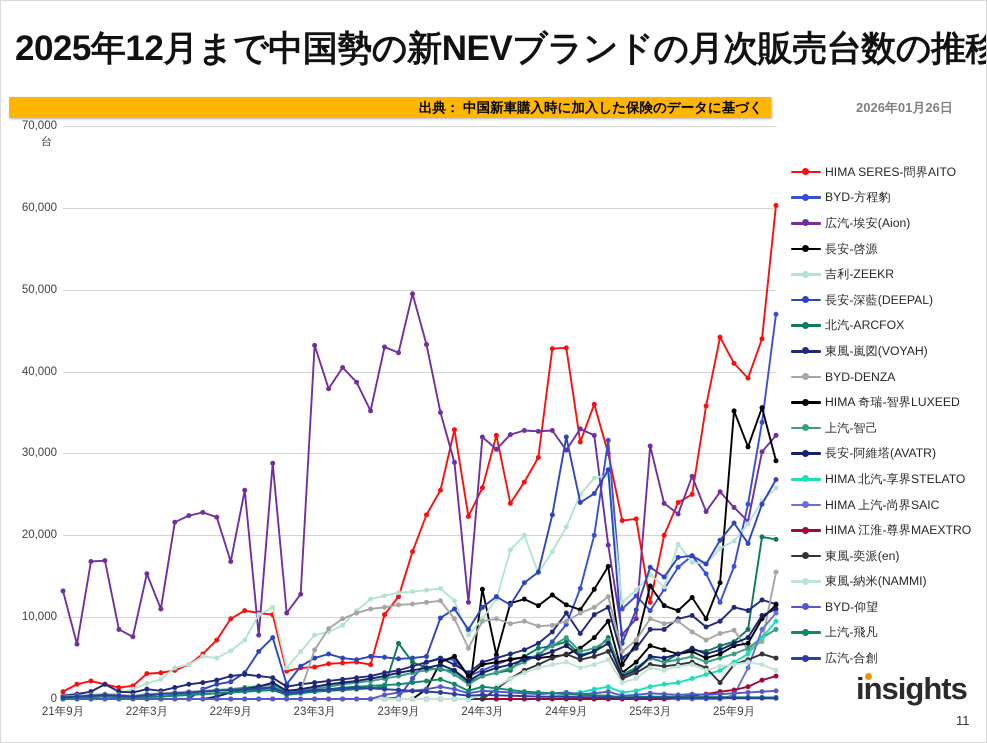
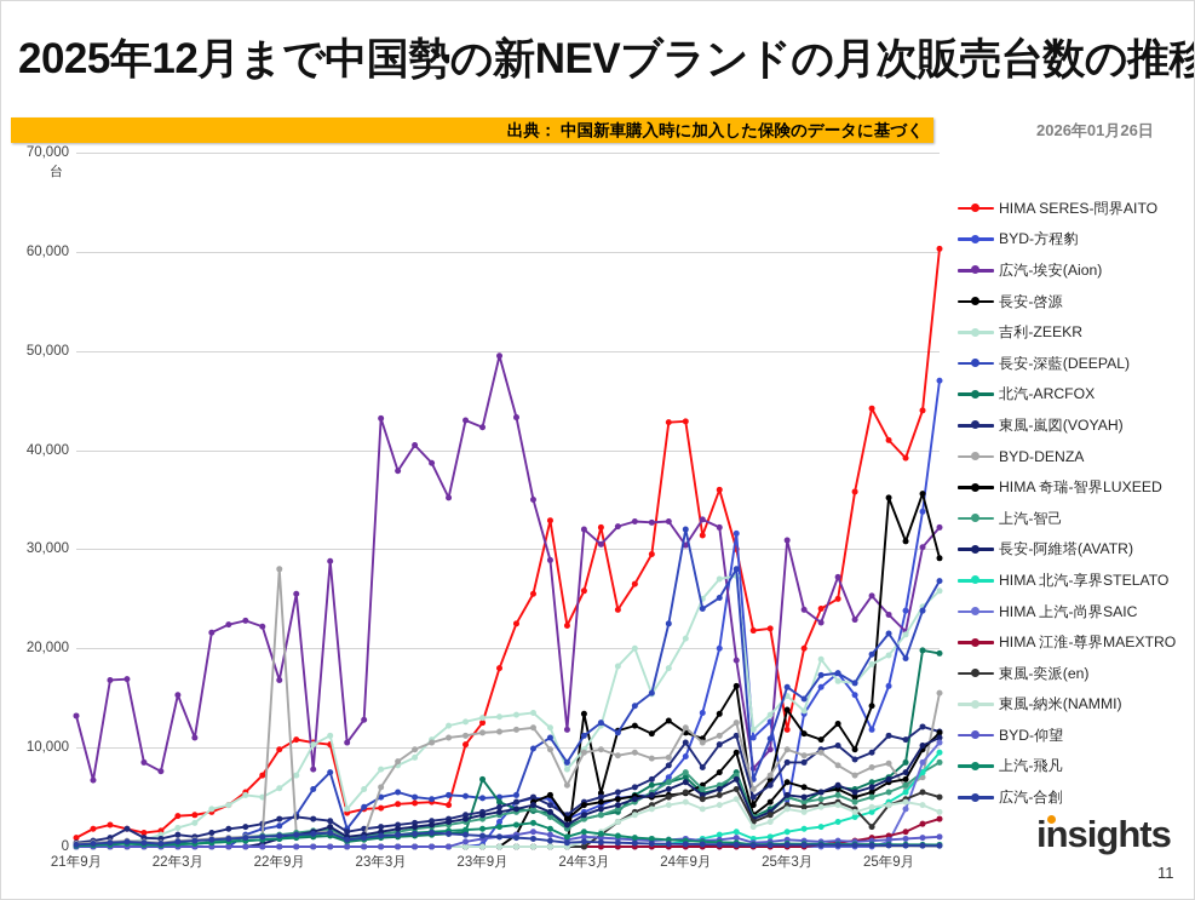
BYD-DENZA/22年9月: 1000 -> 28000
BYD-DENZA/24年9月: 10000 -> 12000
BYD-方程豹/25年3月: 11000 -> 4000
